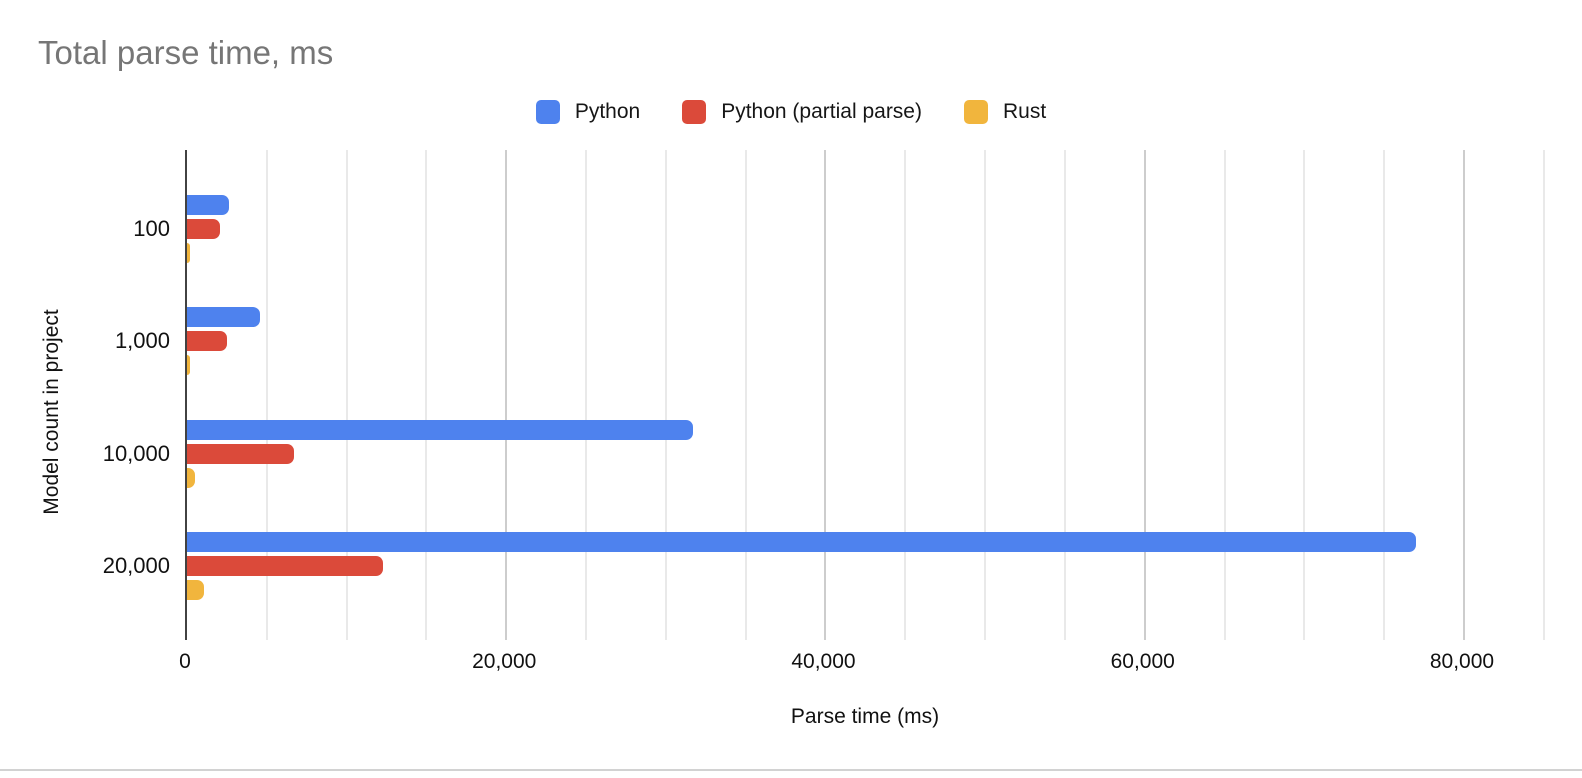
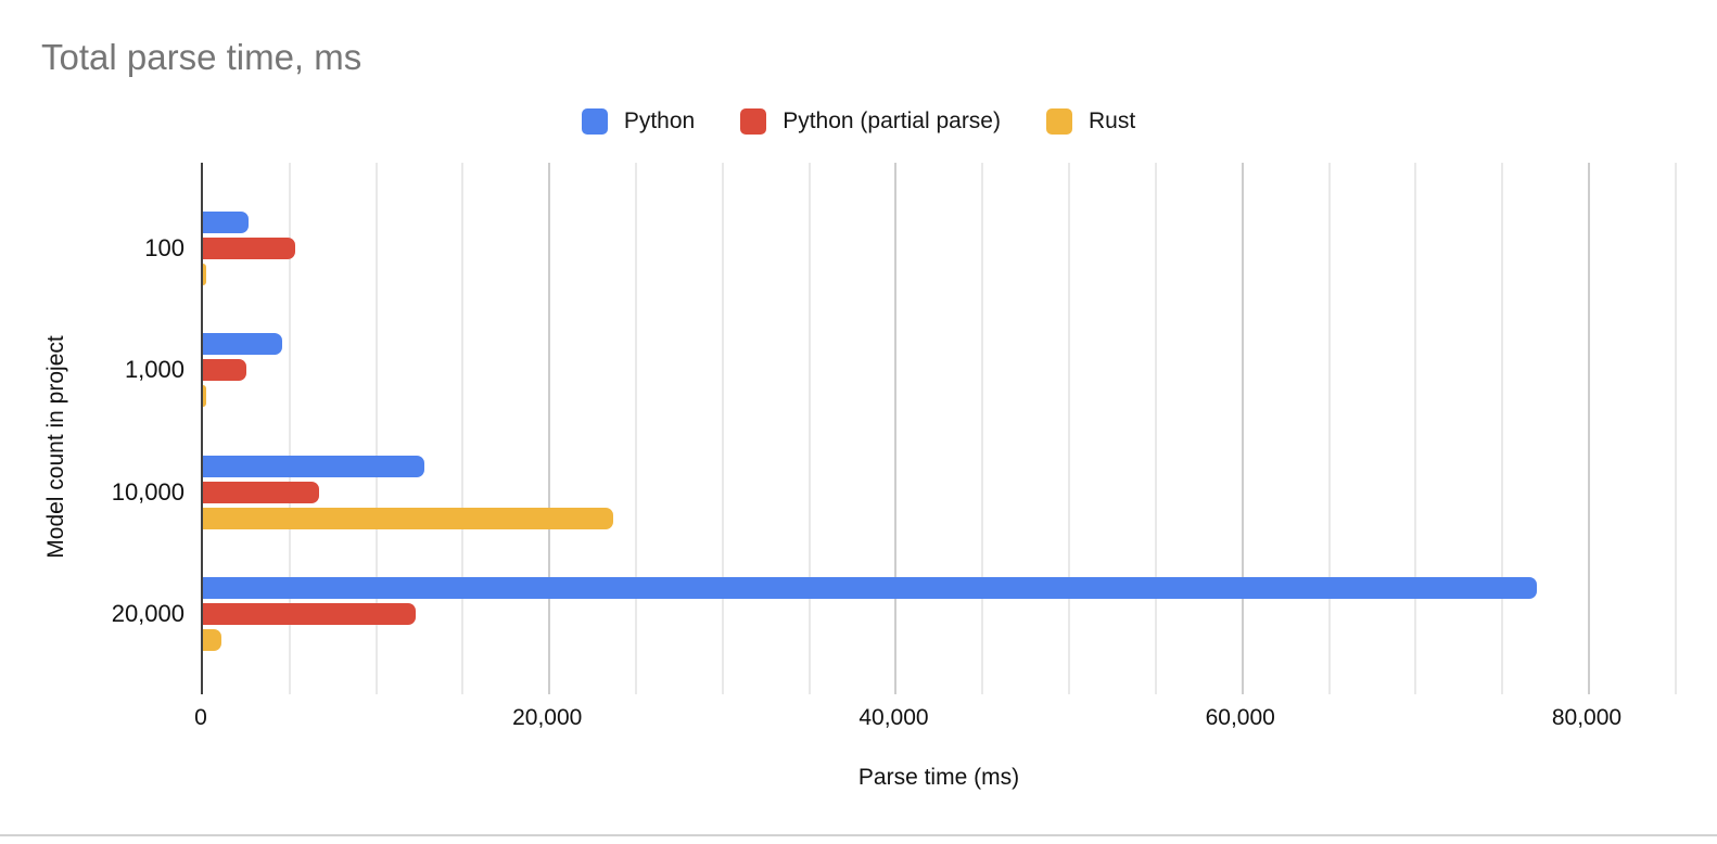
Python (partial parse)/100: 2000 -> 5300
Python/10,000: 31700 -> 12800
Rust/10,000: 500 -> 23700
